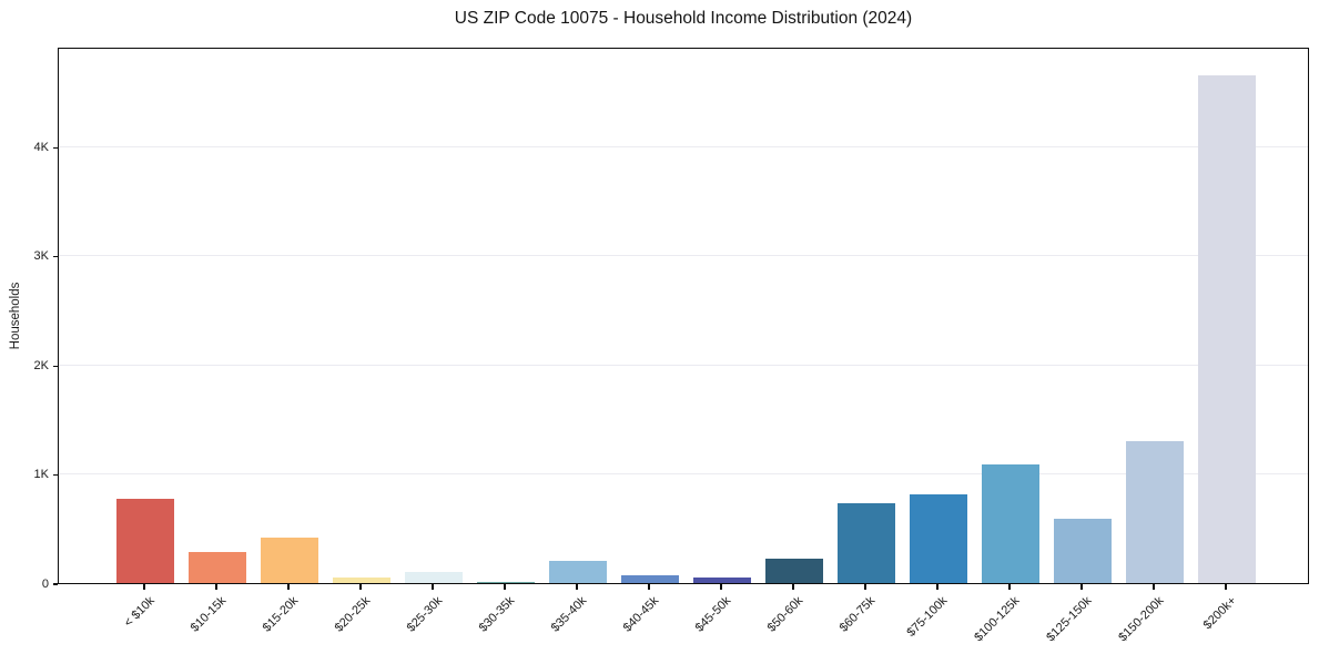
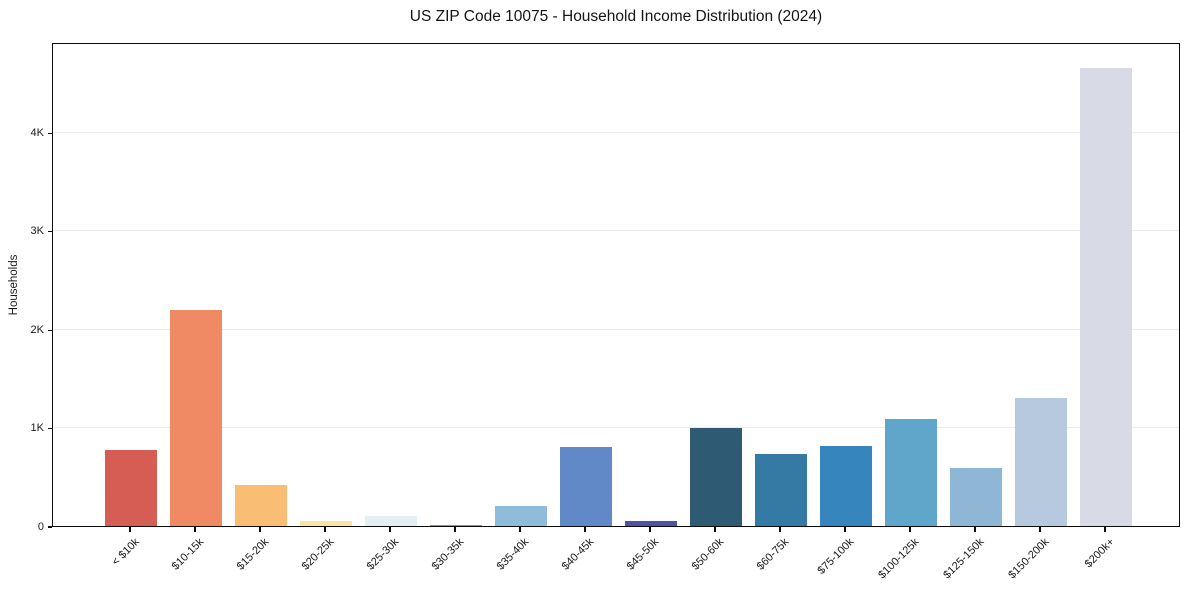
$10-15k: 0.3K -> 2.2K
$40-45k: 0.1K -> 0.8K
$50-60k: 0.2K -> 1.0K
